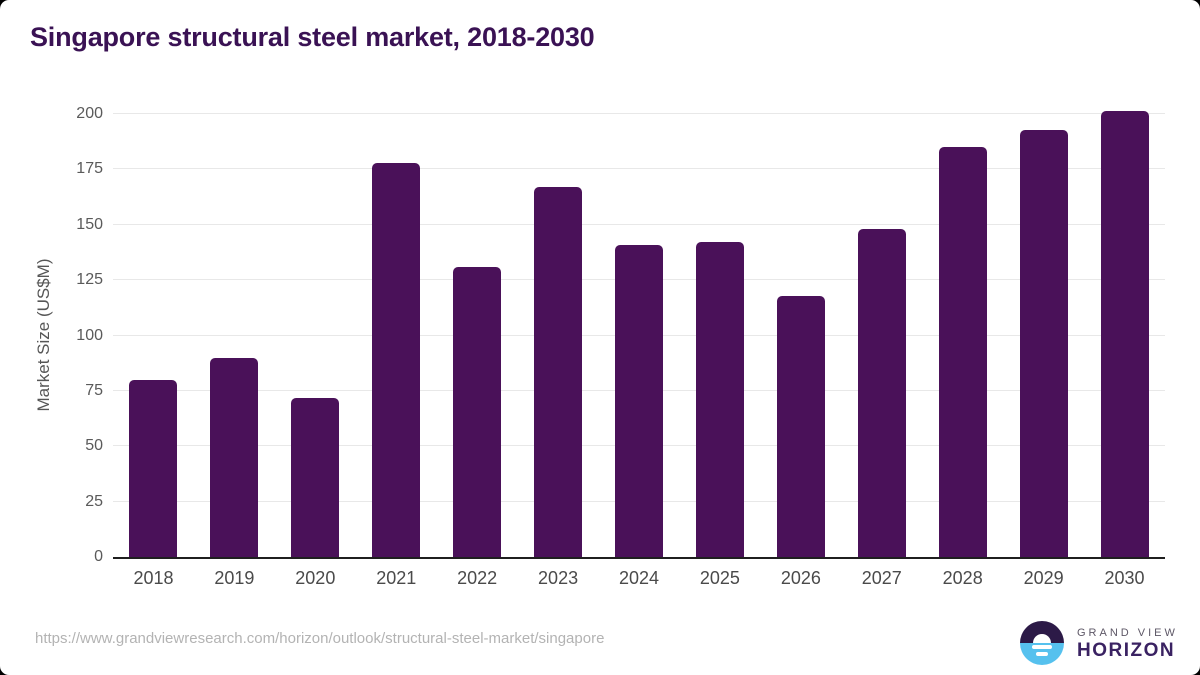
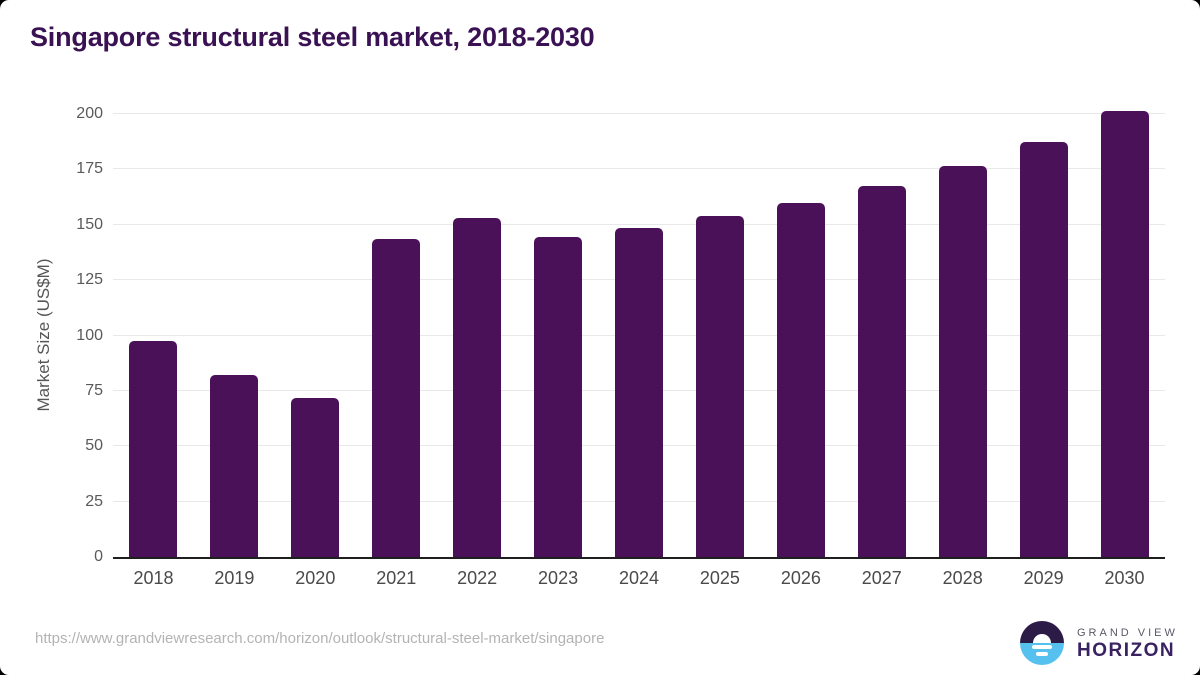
2018: 80 -> 98
2019: 90 -> 82
2021: 178 -> 144
2022: 131 -> 153
2023: 167 -> 145
2024: 141 -> 148
2025: 142 -> 154
2026: 118 -> 160
2027: 148 -> 167
2028: 185 -> 177
2029: 193 -> 188
